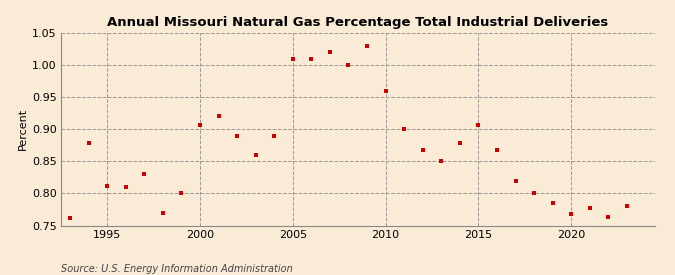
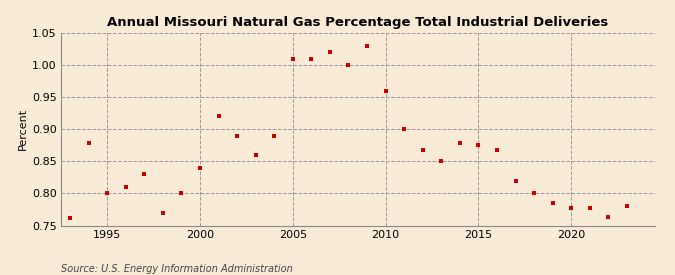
1995: 0.812 -> 0.800
2000: 0.906 -> 0.840
2015: 0.906 -> 0.875
2020: 0.768 -> 0.778
